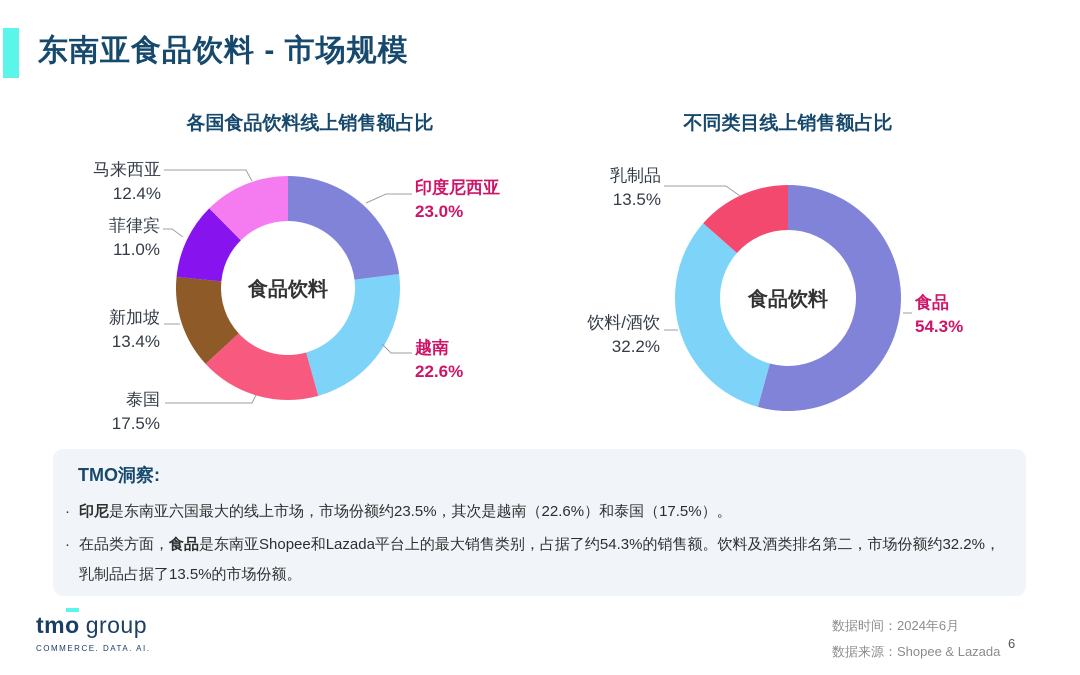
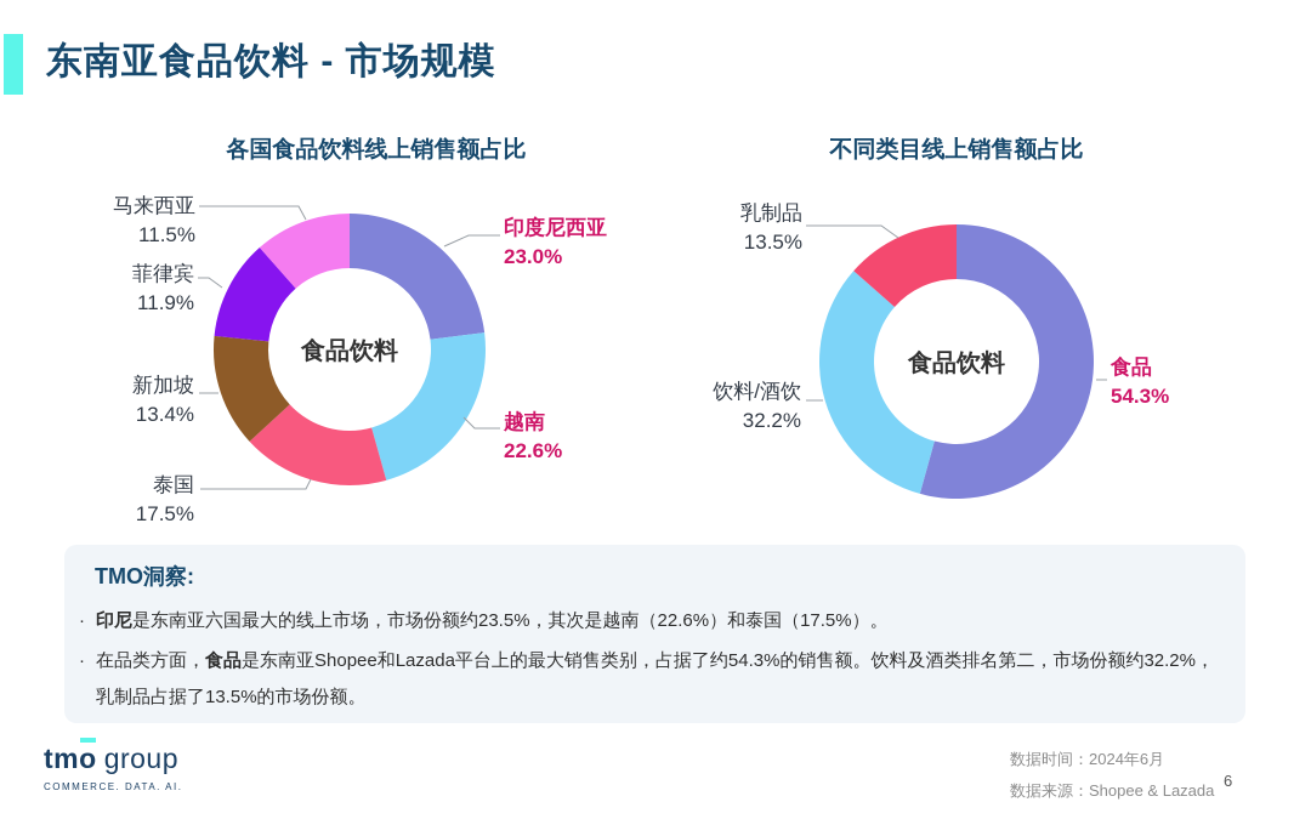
各国食品饮料线上销售额占比/菲律宾: 11.0% -> 11.9%
各国食品饮料线上销售额占比/马来西亚: 12.4% -> 11.5%
